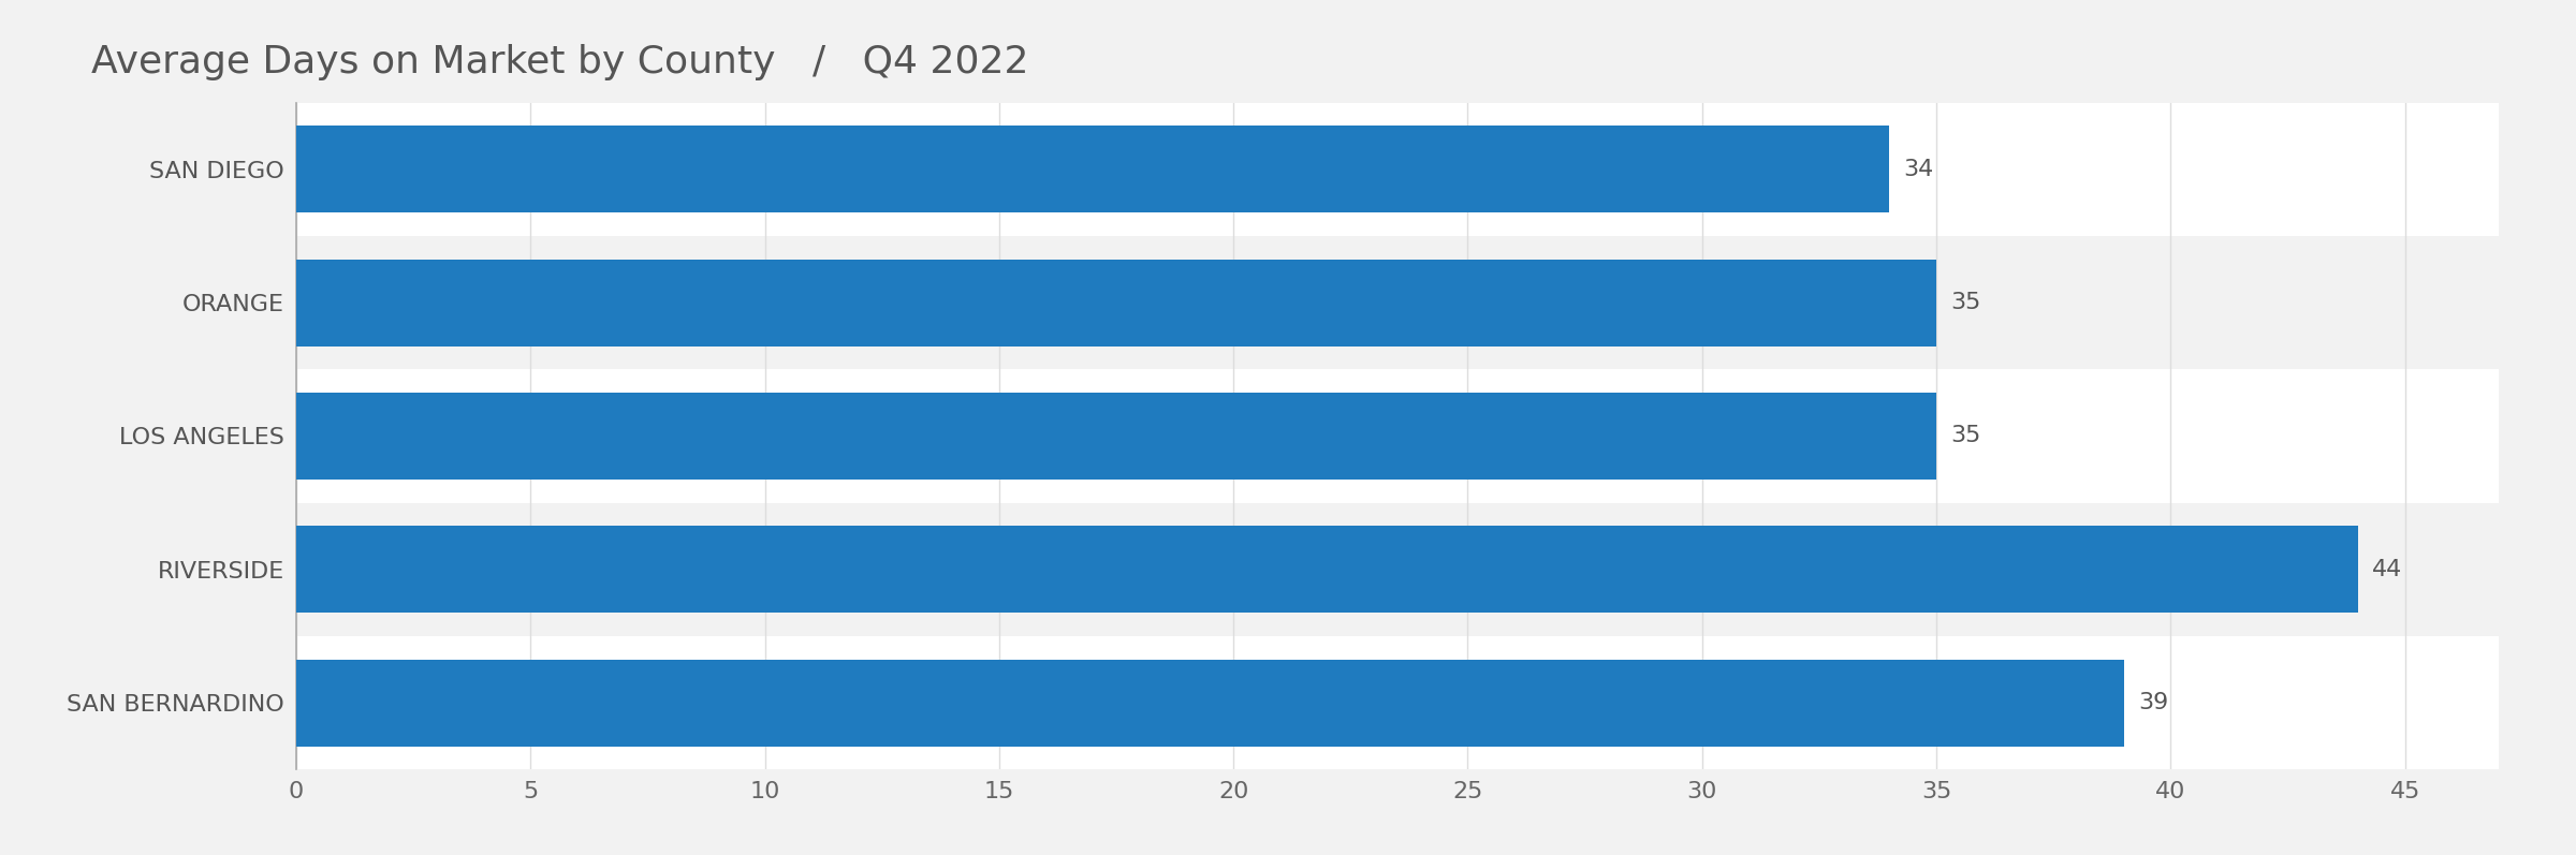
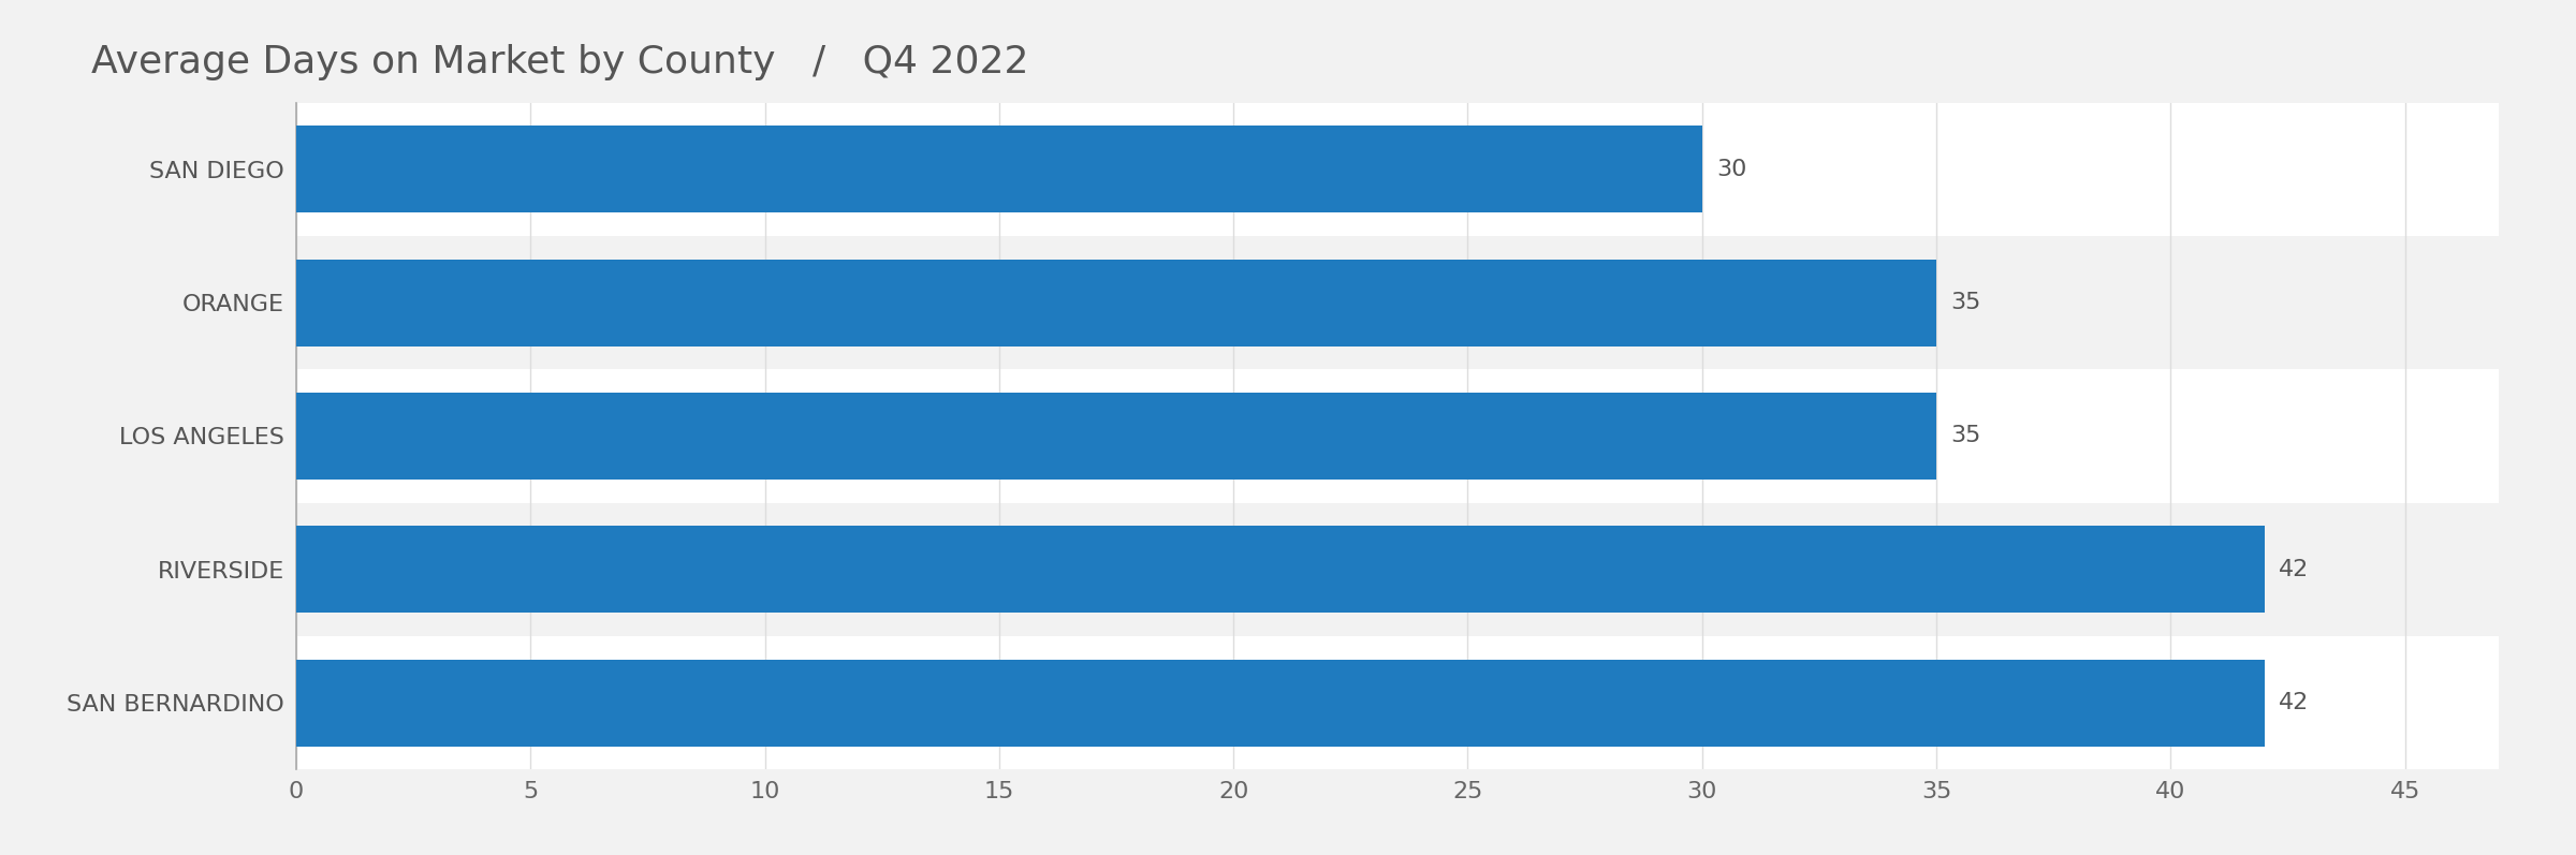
SAN DIEGO: 34 -> 30
RIVERSIDE: 44 -> 42
SAN BERNARDINO: 39 -> 42
